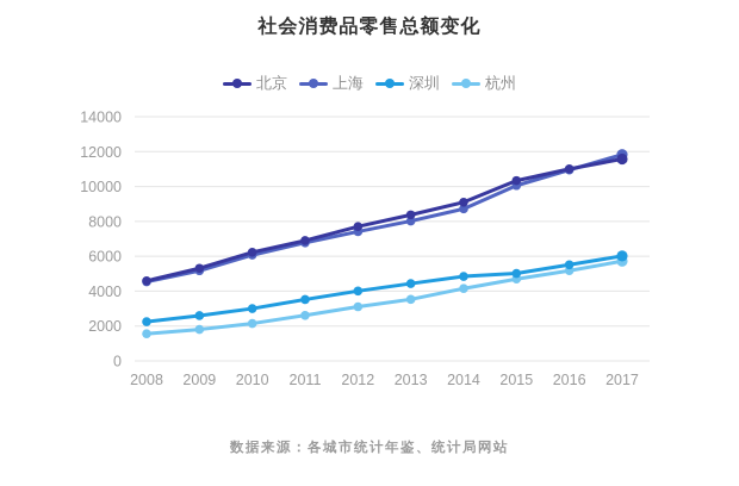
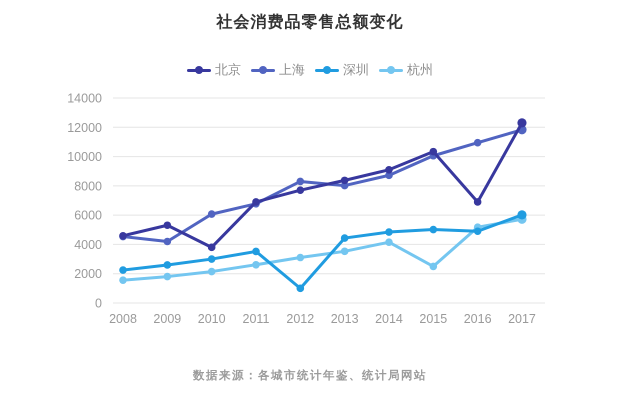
上海/2009: 5200 -> 4200
北京/2010: 6200 -> 3800
上海/2012: 7400 -> 8300
深圳/2012: 4000 -> 1000
杭州/2015: 4700 -> 2500
北京/2016: 11000 -> 6900
深圳/2016: 5500 -> 4900
北京/2017: 11600 -> 12300
